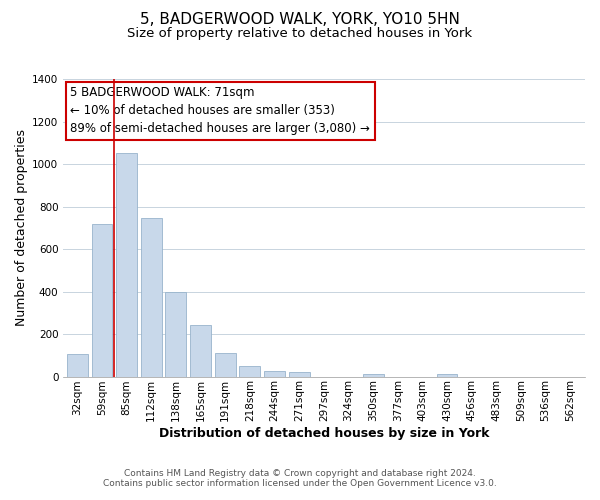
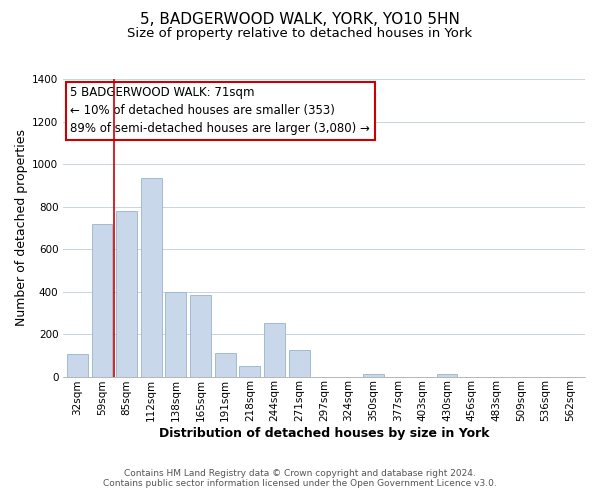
85sqm: 1050 -> 780
112sqm: 748 -> 935
165sqm: 243 -> 385
244sqm: 28 -> 250
271sqm: 22 -> 125
